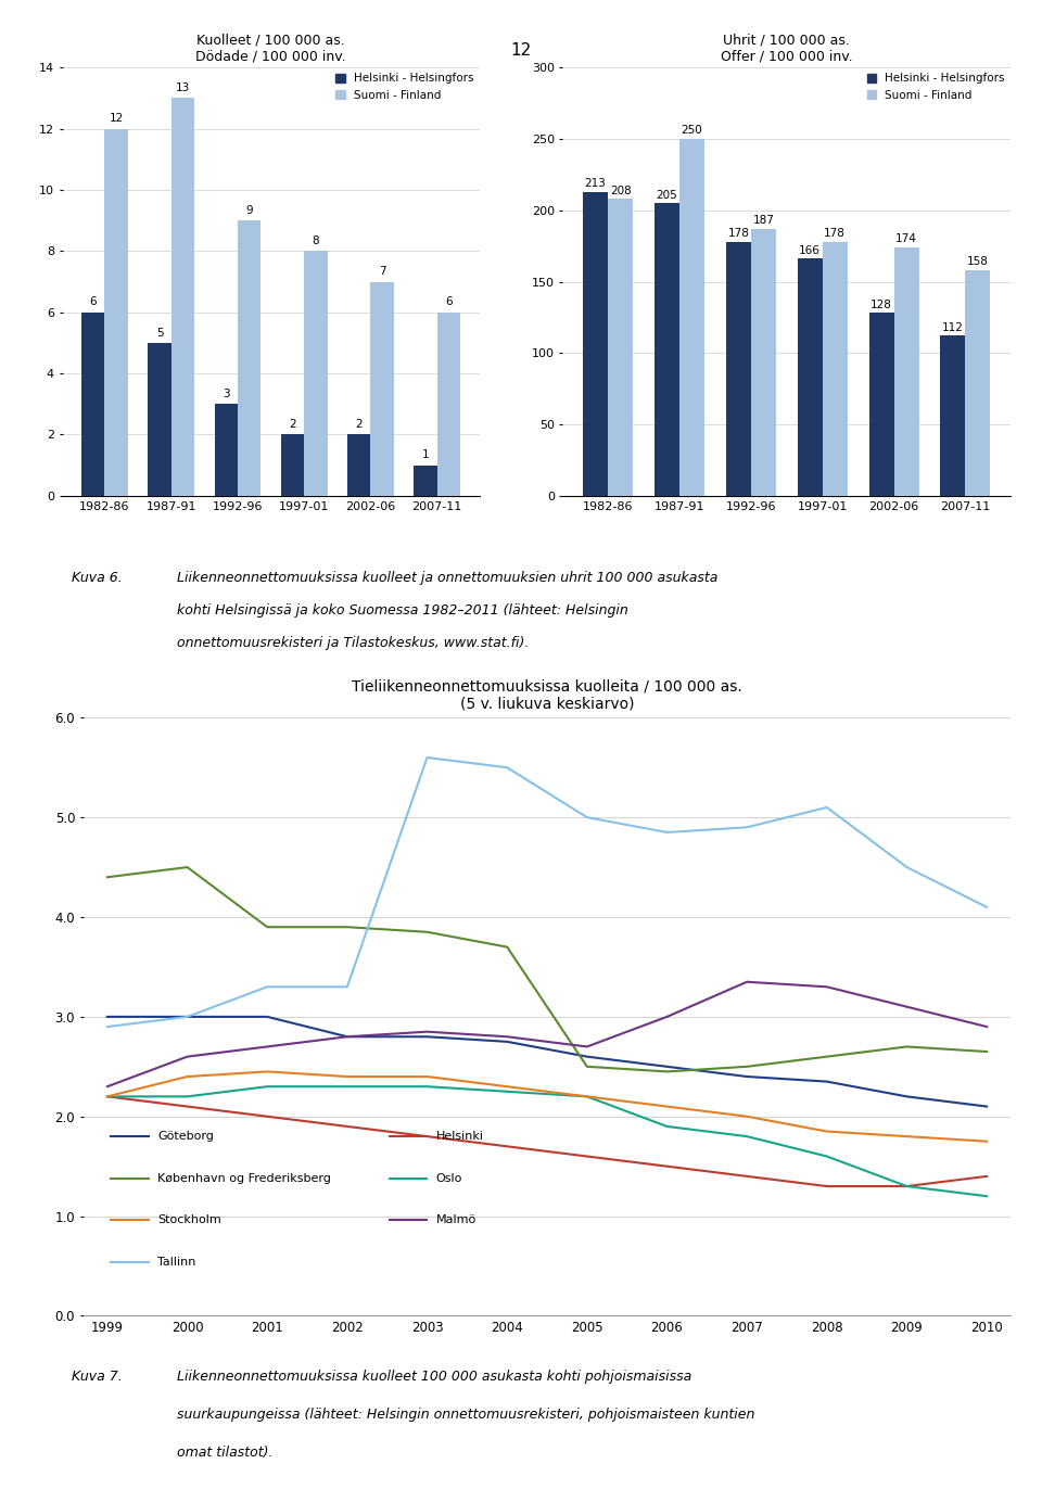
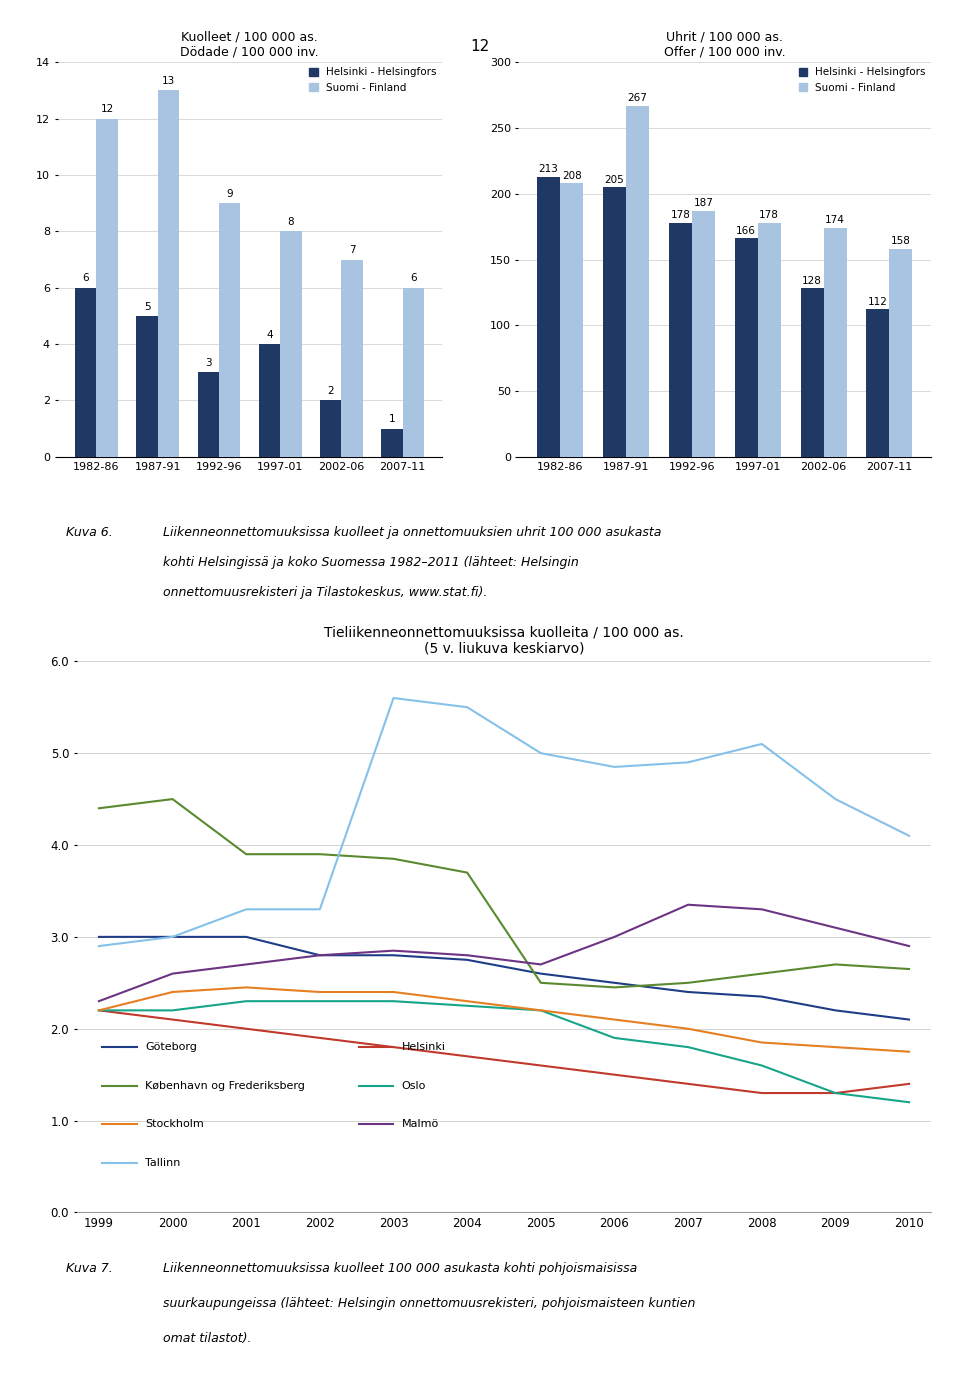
Kuolleet / 100 000 as. Dödade / 100 000 inv./Helsinki - Helsingfors/1997-01: 2 -> 4
Uhrit / 100 000 as. Offer / 100 000 inv./Suomi - Finland/1987-91: 250 -> 267
